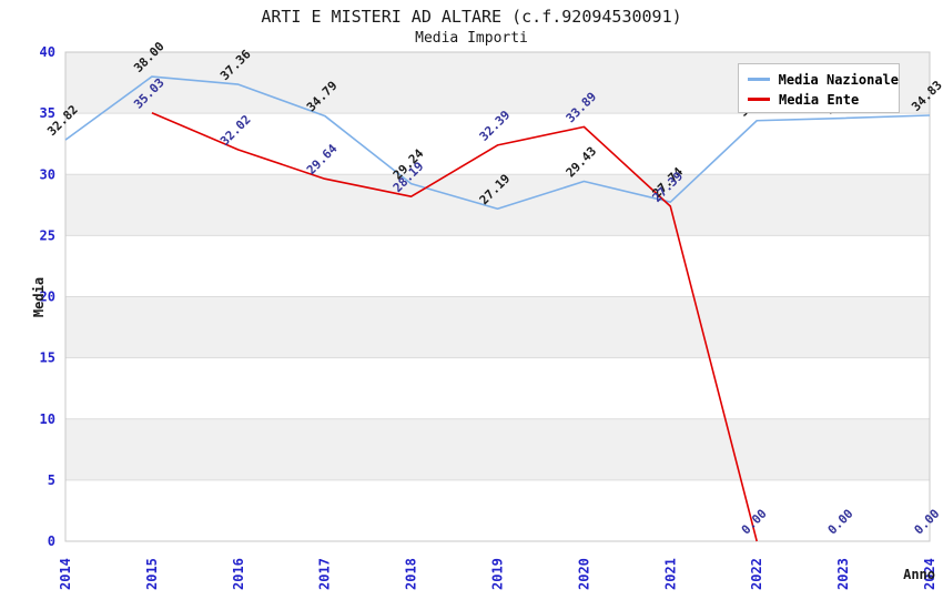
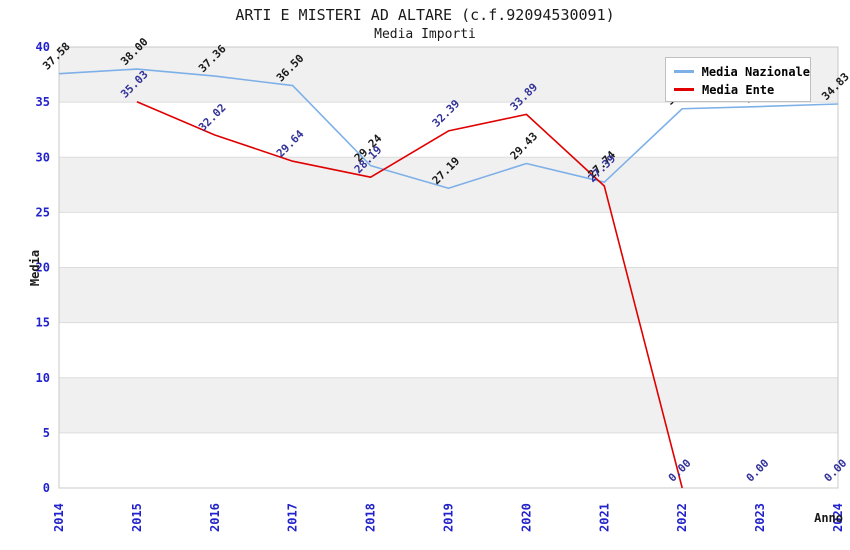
Media Nazionale/2014: 32.82 -> 37.58
Media Nazionale/2017: 34.79 -> 36.50
